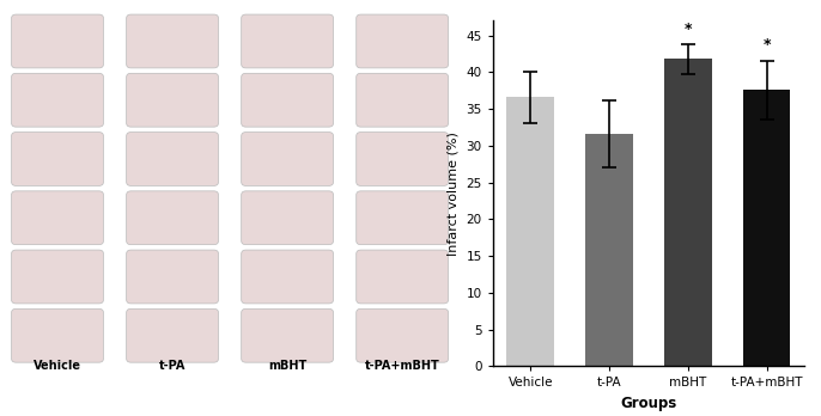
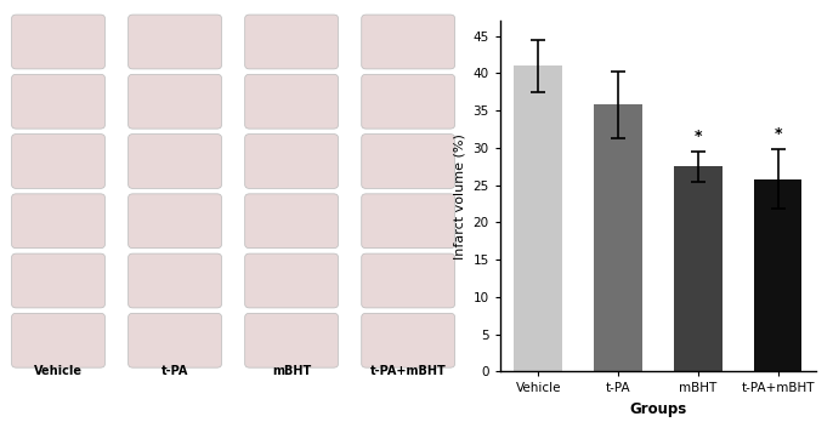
Vehicle: 36.6 -> 41.0
t-PA: 31.6 -> 35.8
mBHT: 41.8 -> 27.5
t-PA+mBHT: 37.6 -> 25.8
